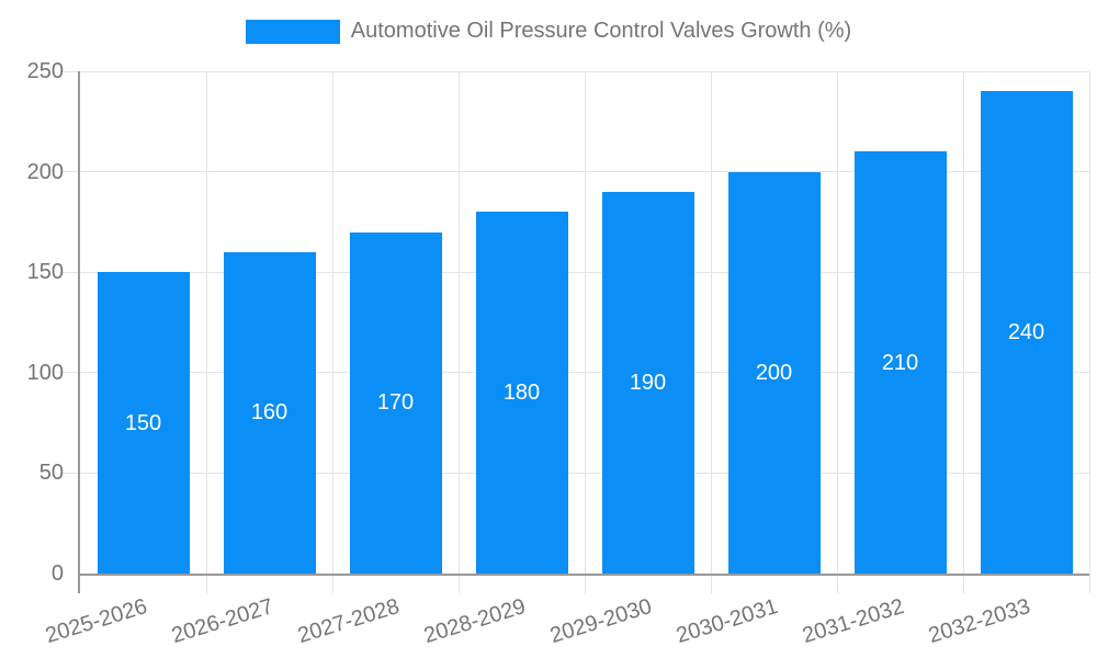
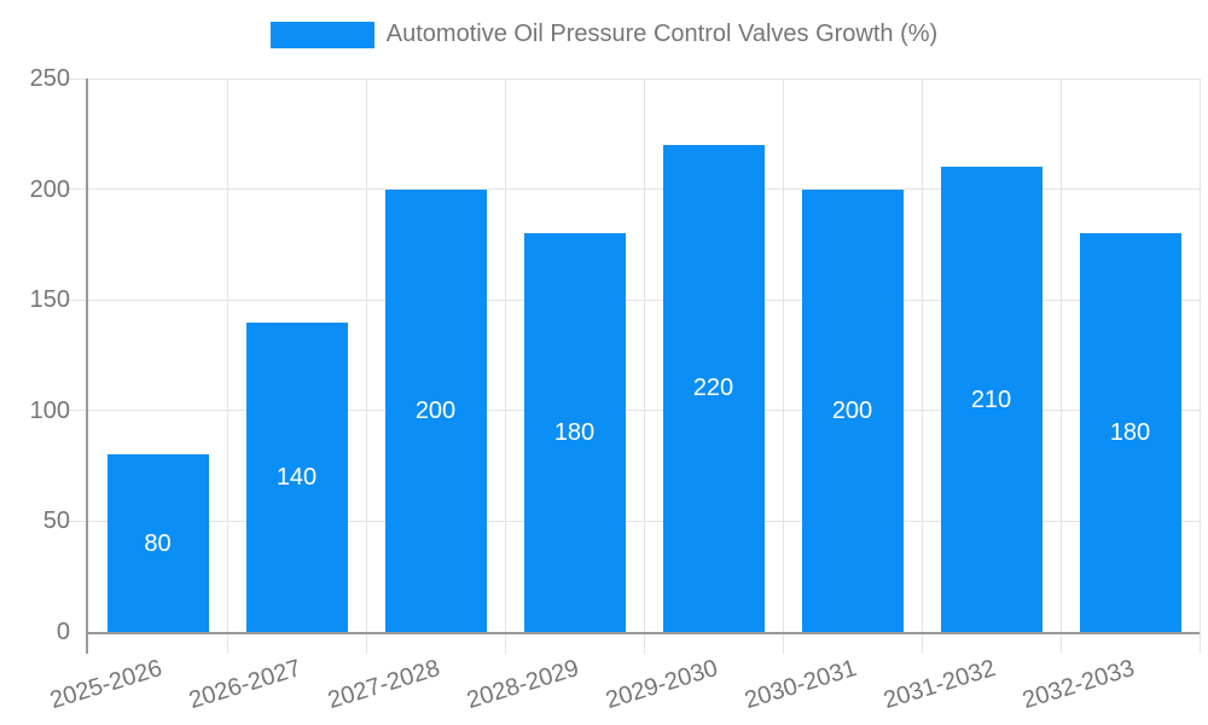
2025-2026: 150 -> 80
2026-2027: 160 -> 140
2027-2028: 170 -> 200
2029-2030: 190 -> 220
2032-2033: 240 -> 180
